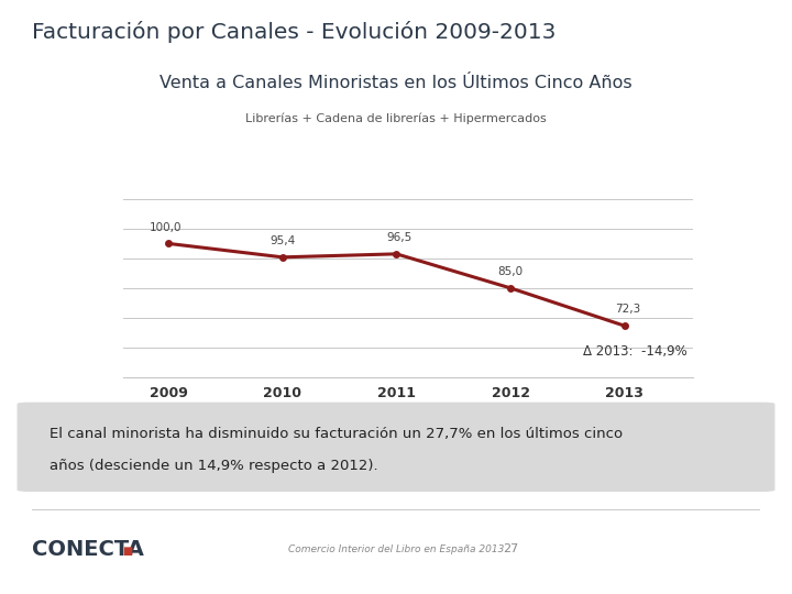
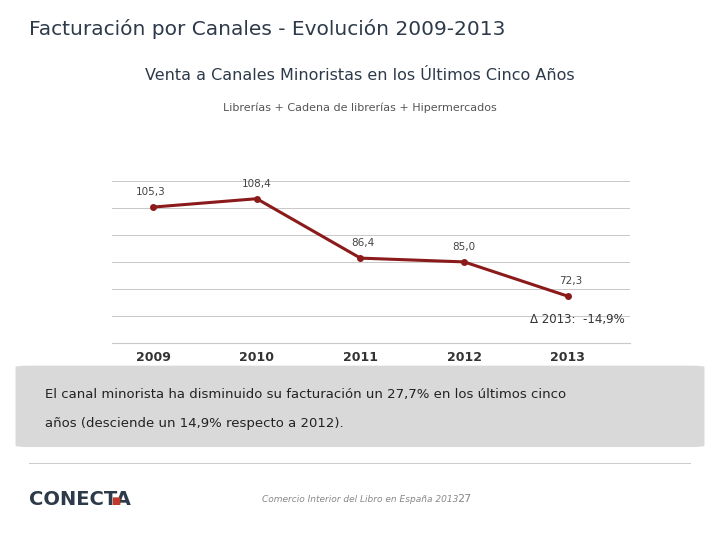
2009: 100,0 -> 105,3
2010: 95,4 -> 108,4
2011: 96,5 -> 86,4
